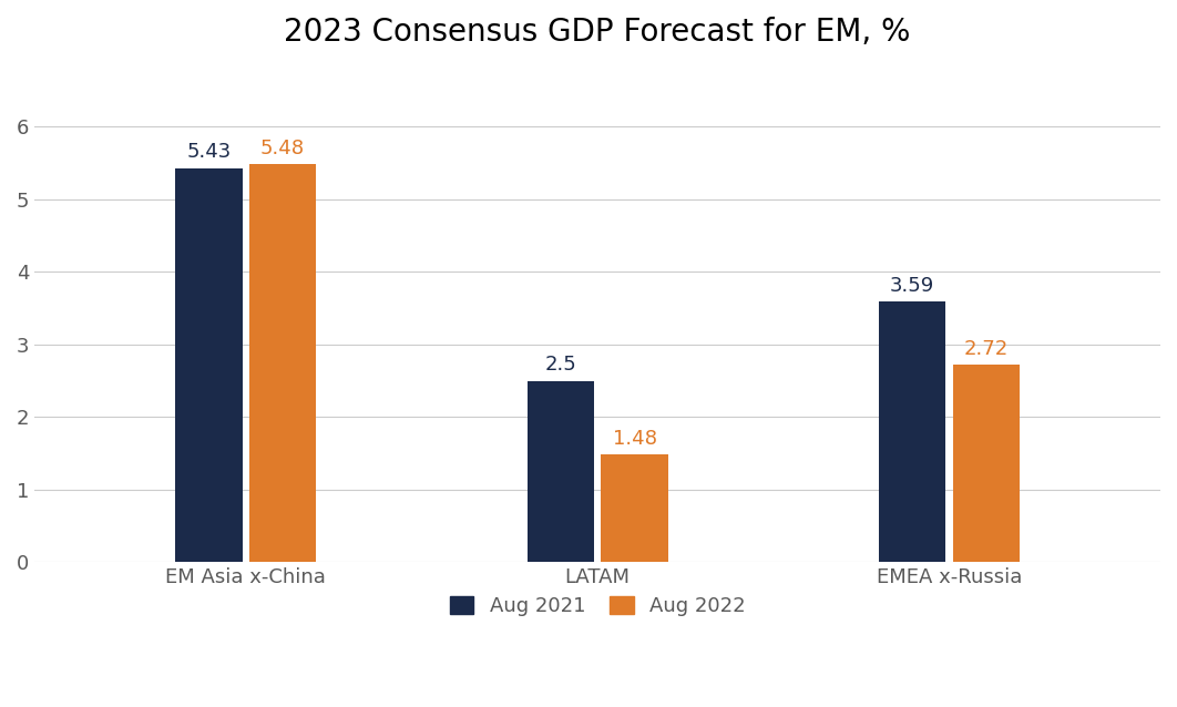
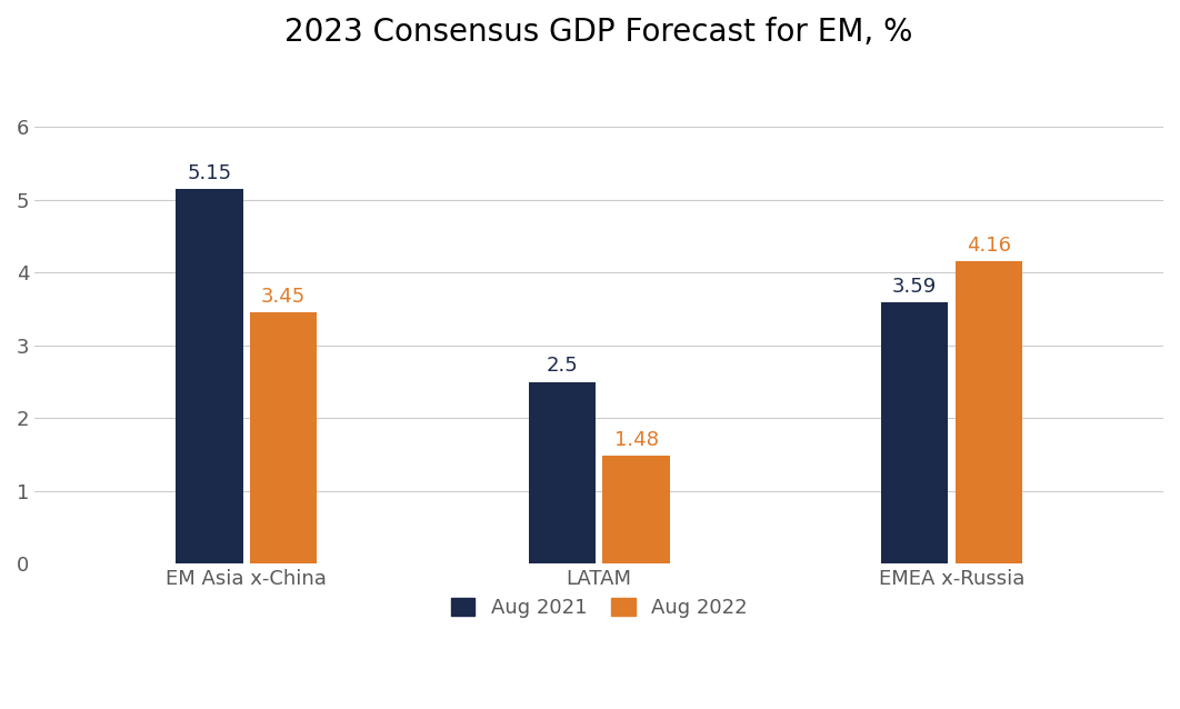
Aug 2021/EM Asia x-China: 5.43 -> 5.15
Aug 2022/EM Asia x-China: 5.48 -> 3.45
Aug 2022/EMEA x-Russia: 2.72 -> 4.16
